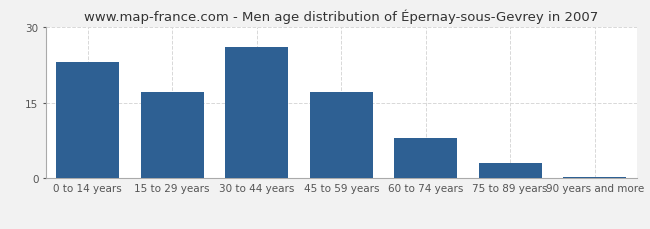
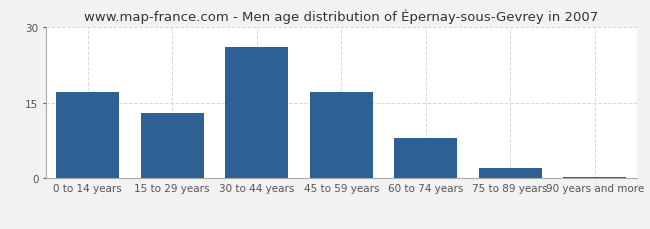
0 to 14 years: 23.0 -> 17.0
15 to 29 years: 17.0 -> 13.0
75 to 89 years: 3.0 -> 2.0
